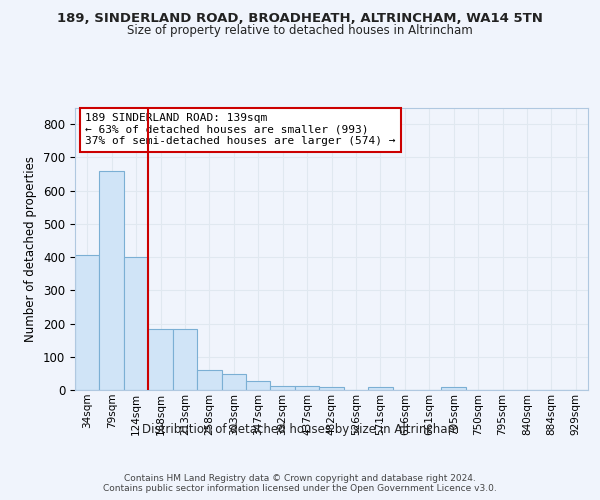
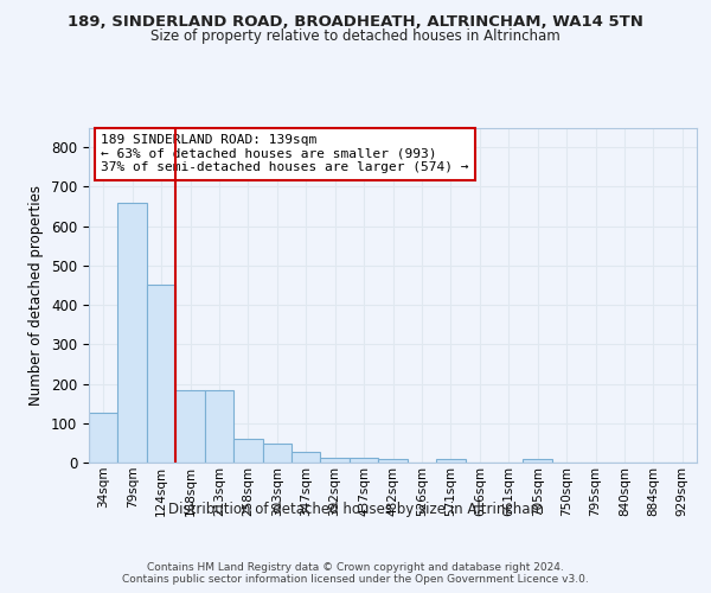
34sqm: 405 -> 125
124sqm: 400 -> 450
